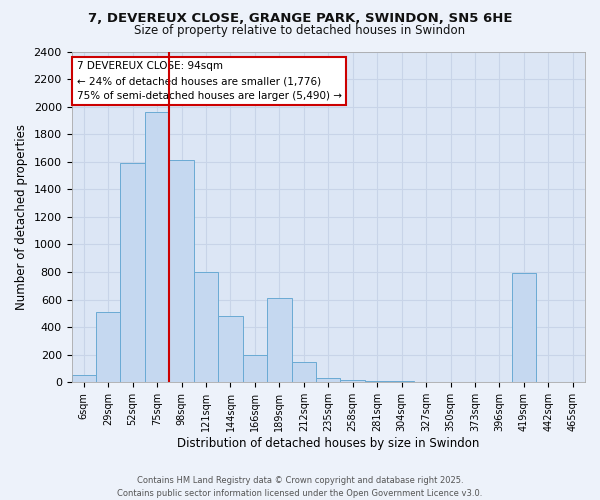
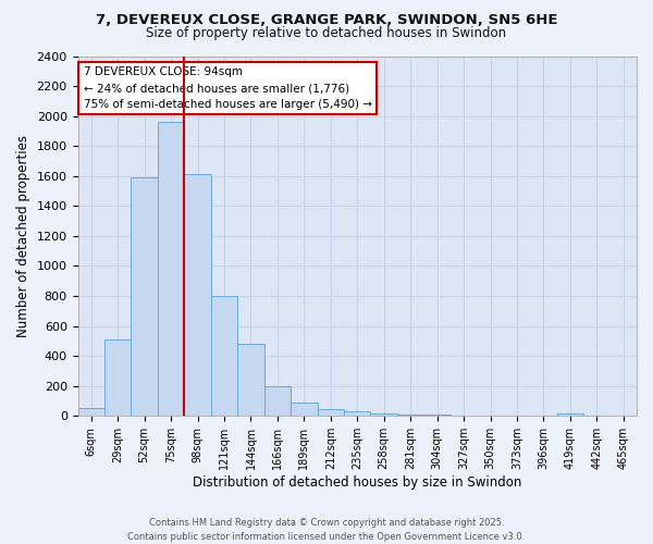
189sqm: 610 -> 90
212sqm: 150 -> 40
419sqm: 790 -> 20
